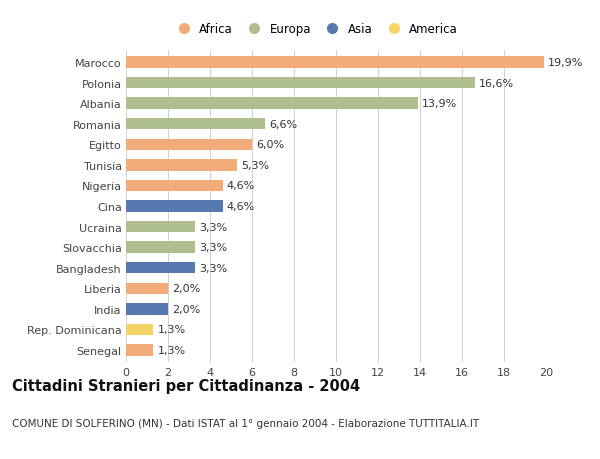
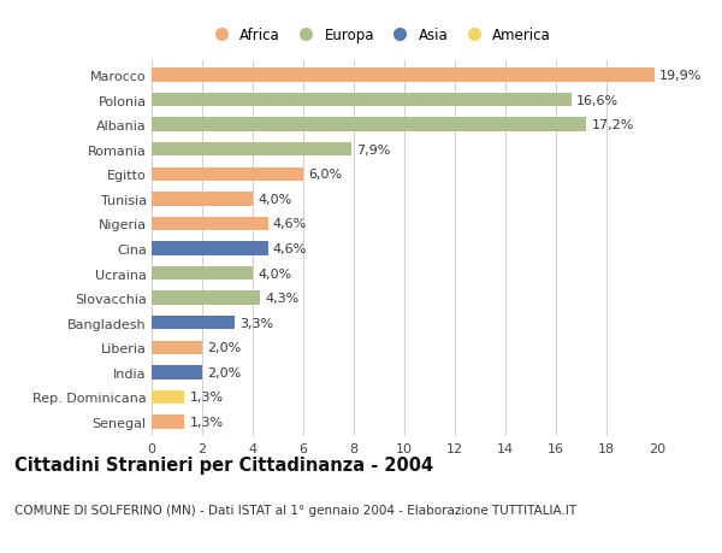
Albania: 13,9% -> 17,2%
Romania: 6,6% -> 7,9%
Tunisia: 5,3% -> 4,0%
Ucraina: 3,3% -> 4,0%
Slovacchia: 3,3% -> 4,3%
